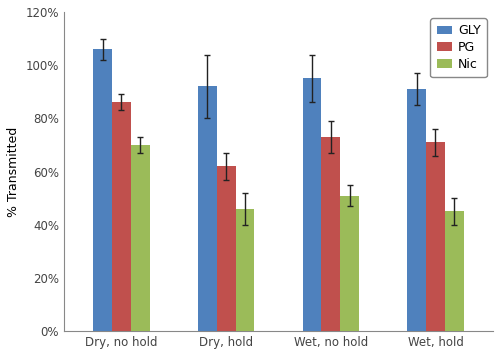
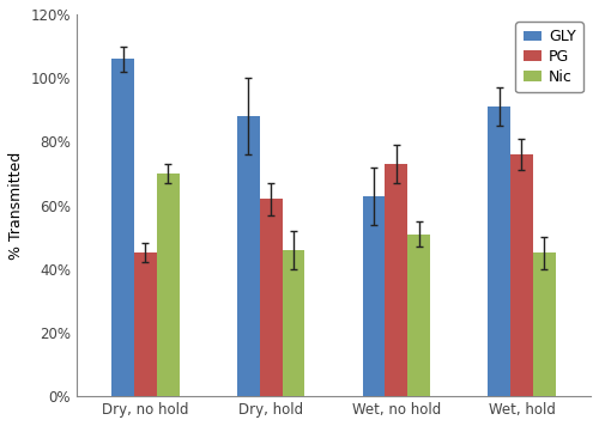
PG/Dry, no hold: 86% -> 45%
GLY/Dry, hold: 92% -> 88%
GLY/Wet, no hold: 95% -> 63%
PG/Wet, hold: 71% -> 76%
